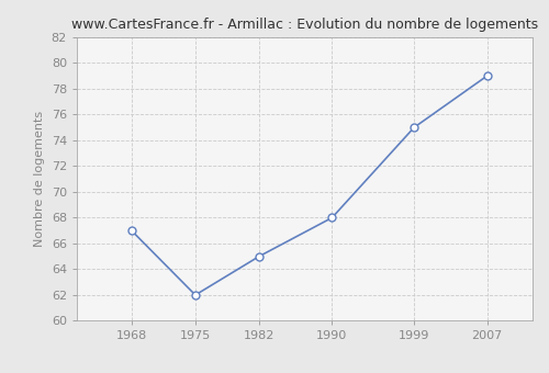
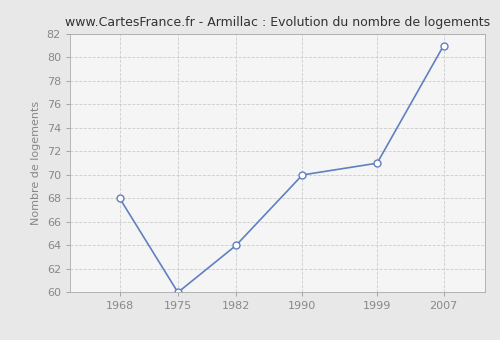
1968: 67 -> 68
1975: 62 -> 60
1982: 65 -> 64
1990: 68 -> 70
1999: 75 -> 71
2007: 79 -> 81
